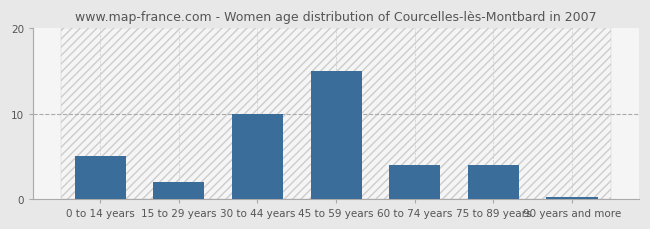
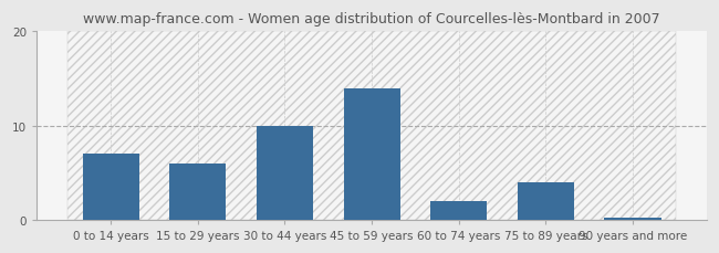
0 to 14 years: 5.0 -> 7.0
15 to 29 years: 2.0 -> 6.0
45 to 59 years: 15.0 -> 14.0
60 to 74 years: 4.0 -> 2.0
